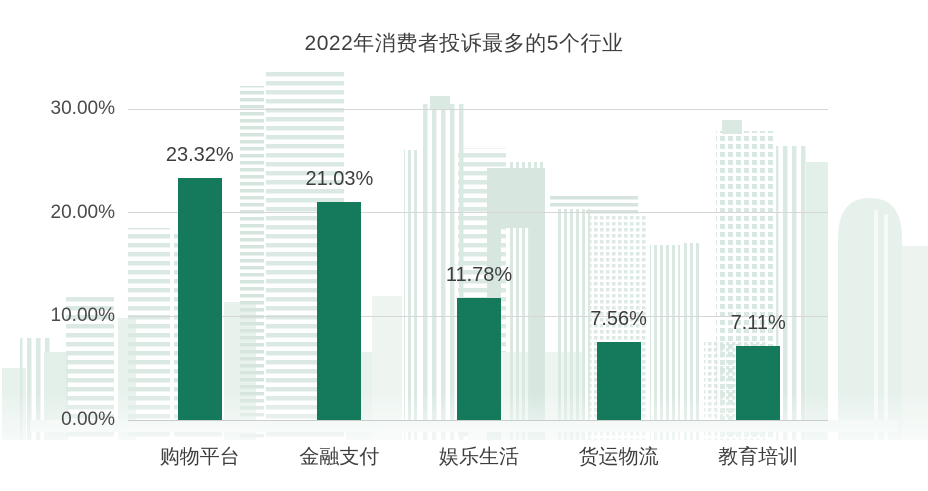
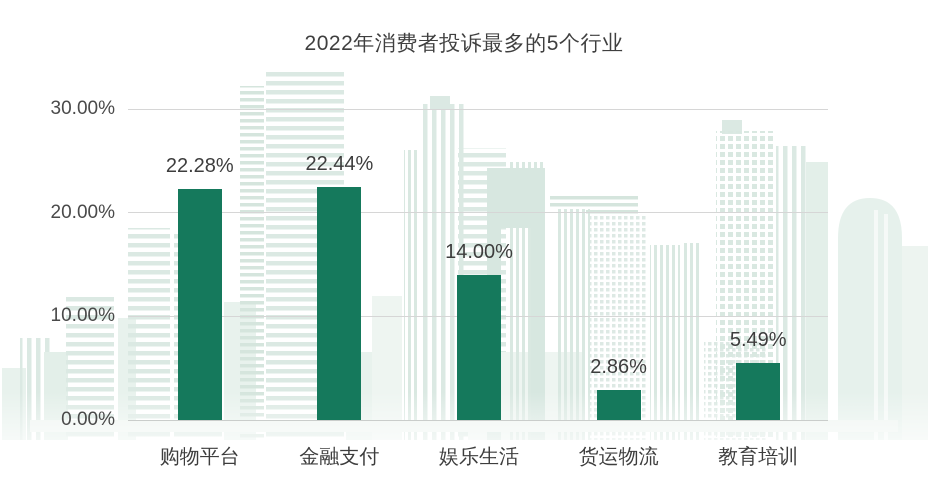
购物平台: 23.32% -> 22.28%
金融支付: 21.03% -> 22.44%
娱乐生活: 11.78% -> 14.00%
货运物流: 7.56% -> 2.86%
教育培训: 7.11% -> 5.49%
